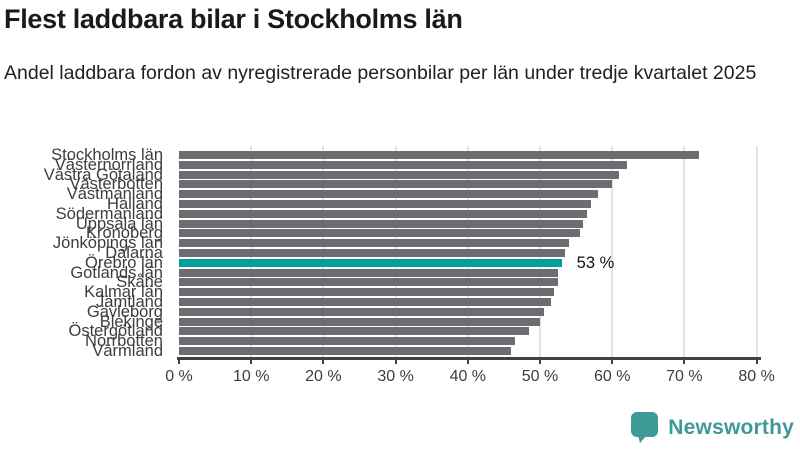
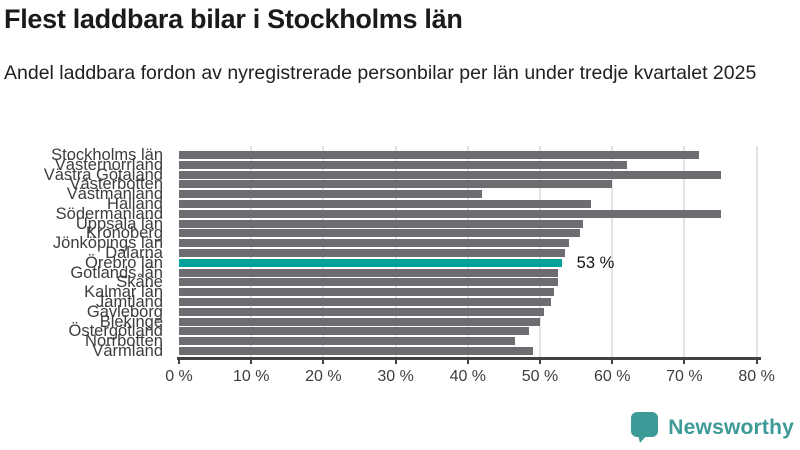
Västra Götaland: 61% -> 75%
Västmanland: 58% -> 42%
Södermanland: 56% -> 75%
Värmland: 46% -> 49%
